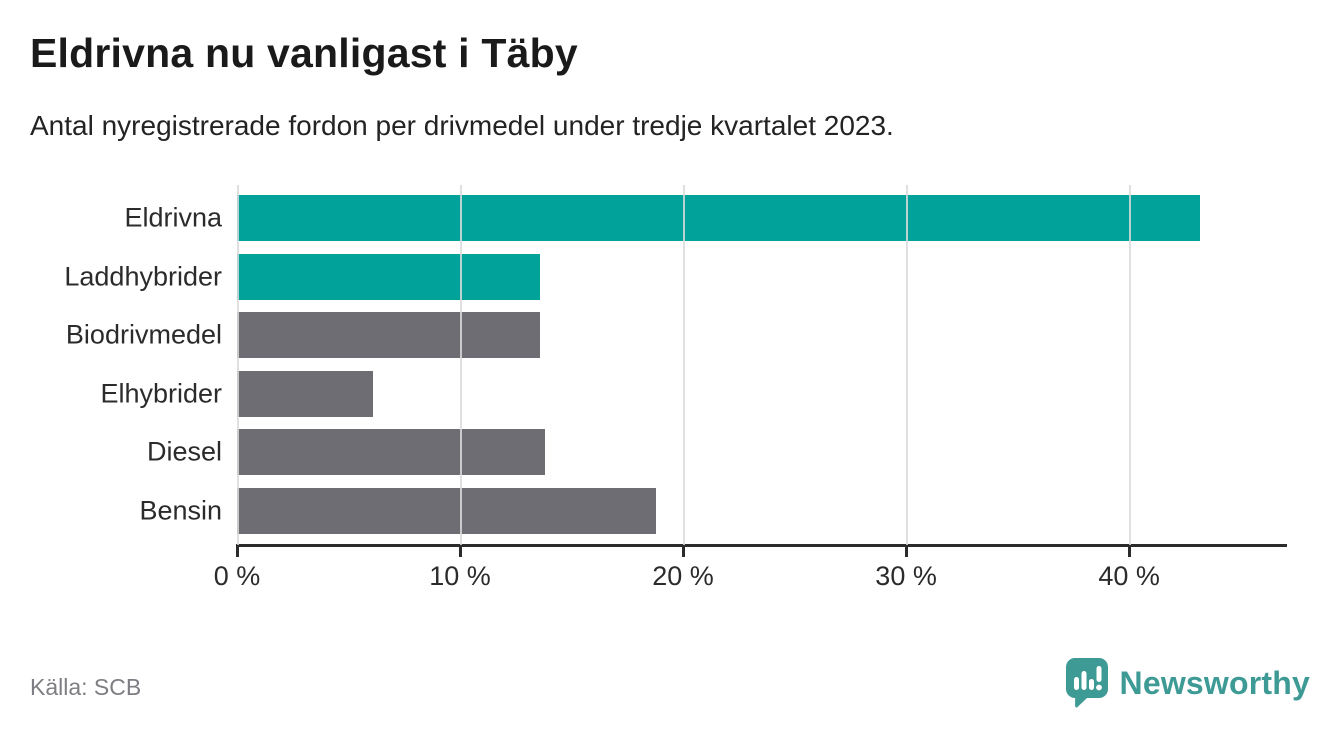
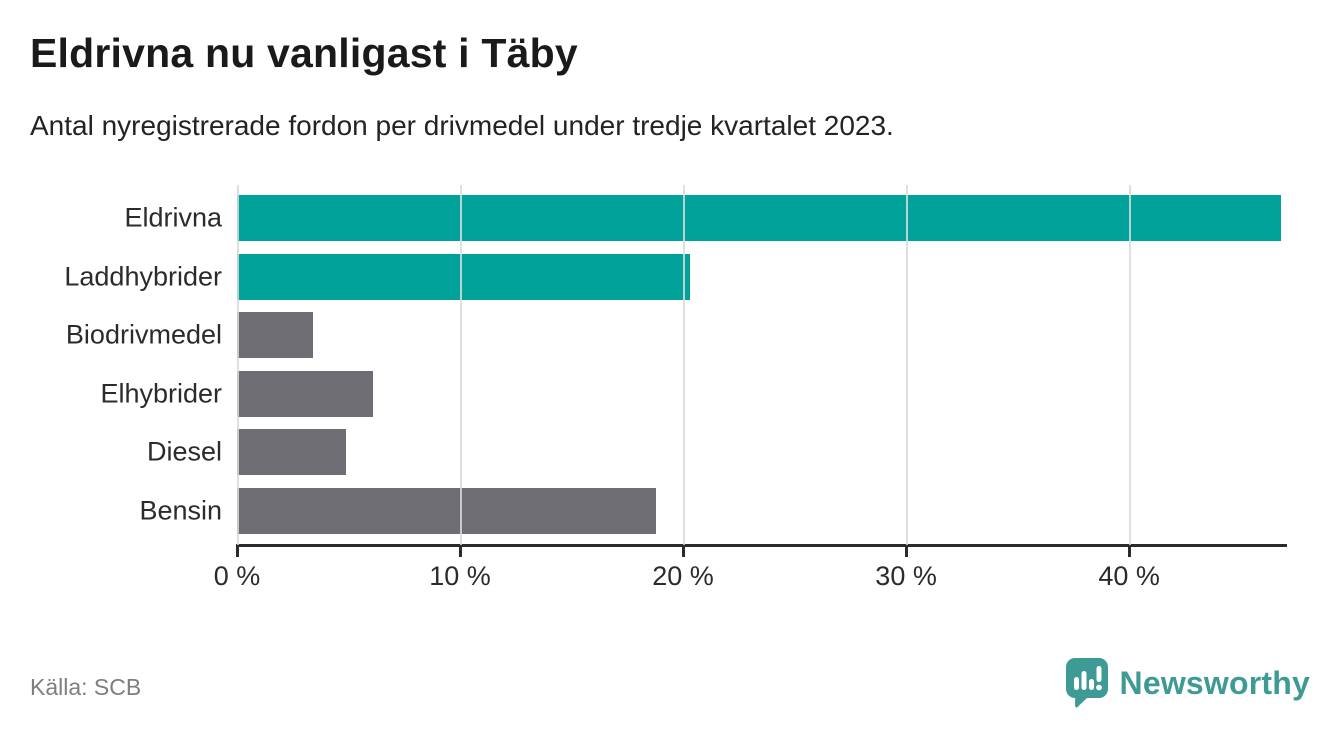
Eldrivna: 43.2% -> 46.8%
Laddhybrider: 13.6% -> 20.3%
Biodrivmedel: 13.6% -> 3.4%
Diesel: 13.8% -> 4.9%
